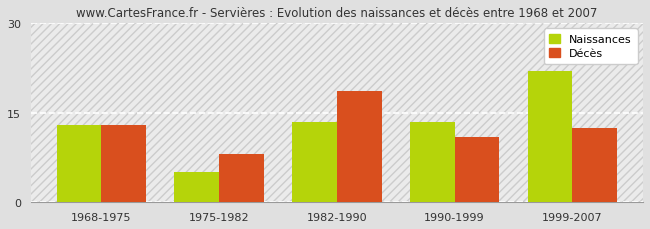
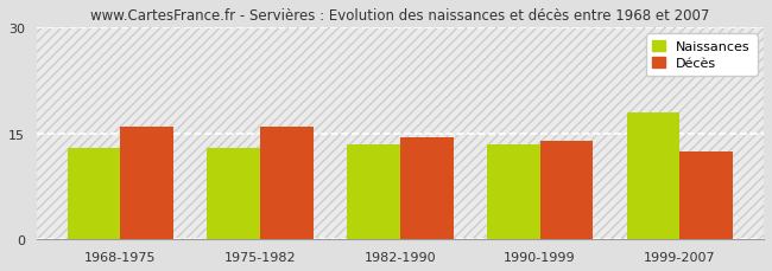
Décès/1968-1975: 13.0 -> 16.0
Naissances/1975-1982: 5.0 -> 13.0
Décès/1975-1982: 8.0 -> 16.0
Décès/1982-1990: 18.6 -> 14.5
Décès/1990-1999: 11.0 -> 14.0
Naissances/1999-2007: 22.0 -> 18.0
